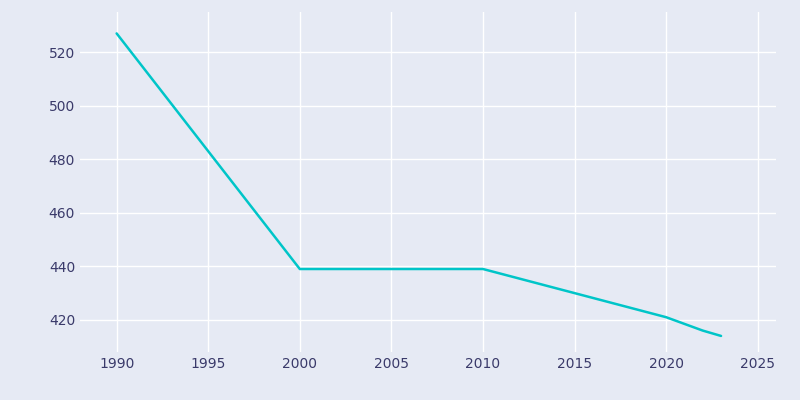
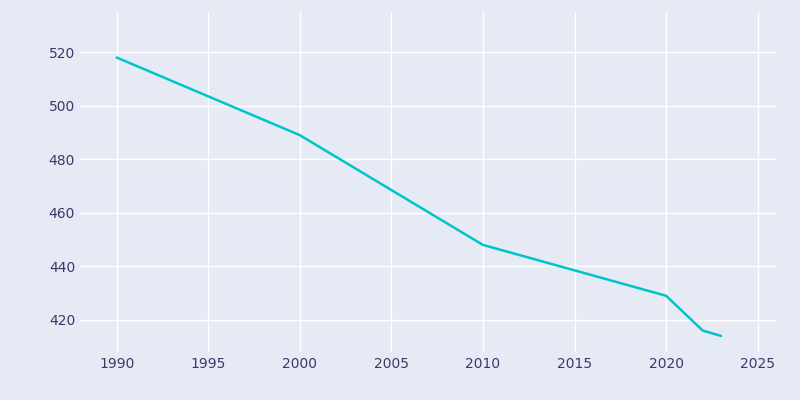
1990: 527 -> 518
2000: 439 -> 489
2010: 439 -> 448
2020: 421 -> 429
